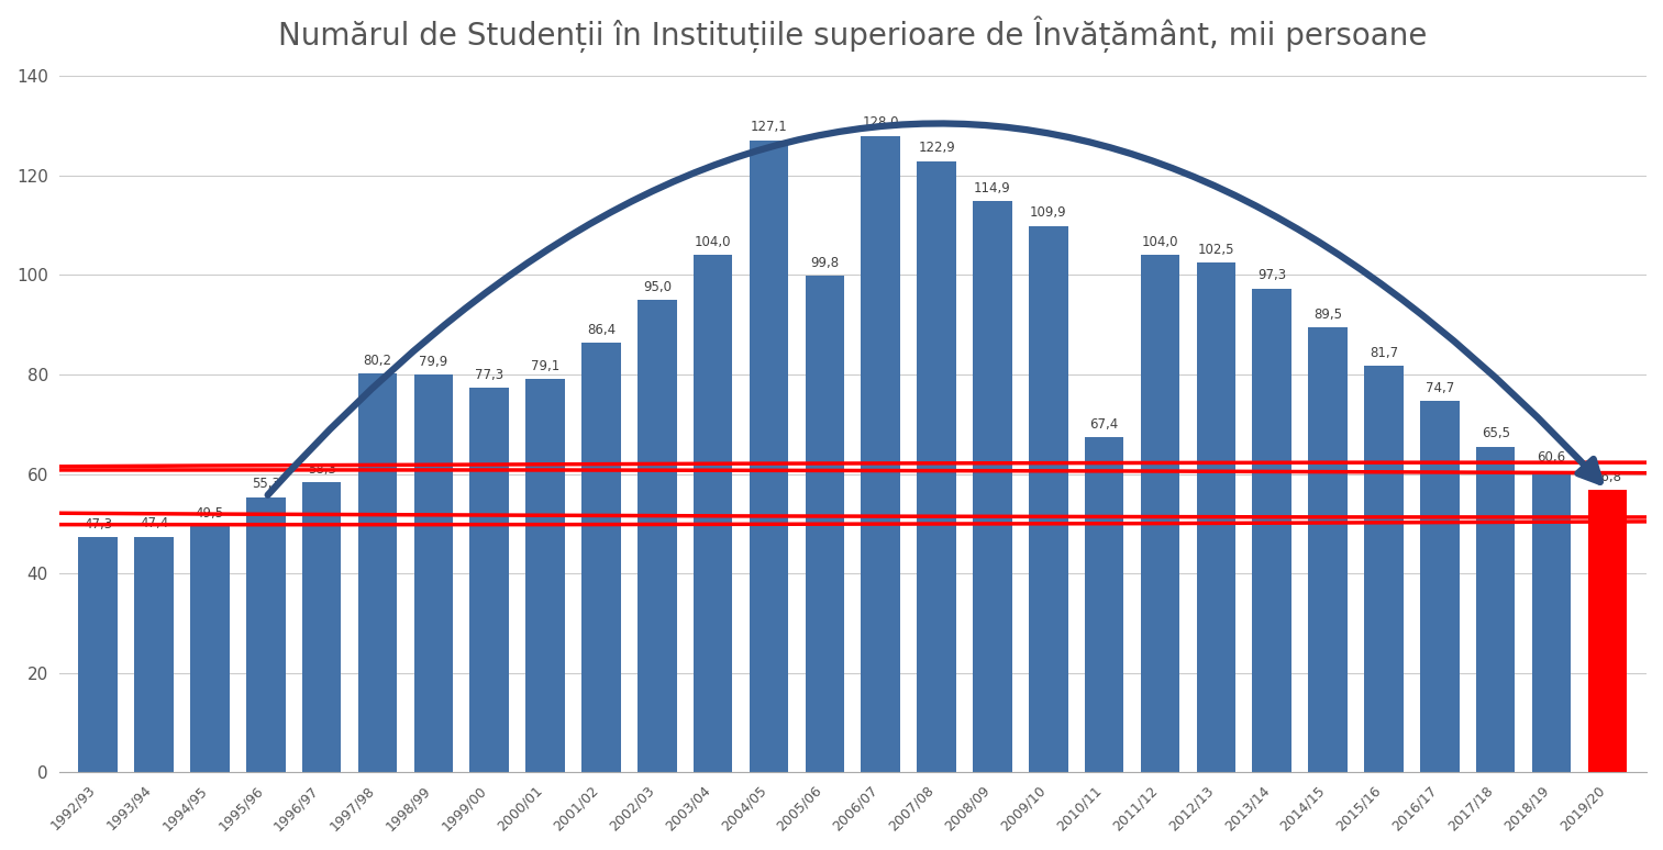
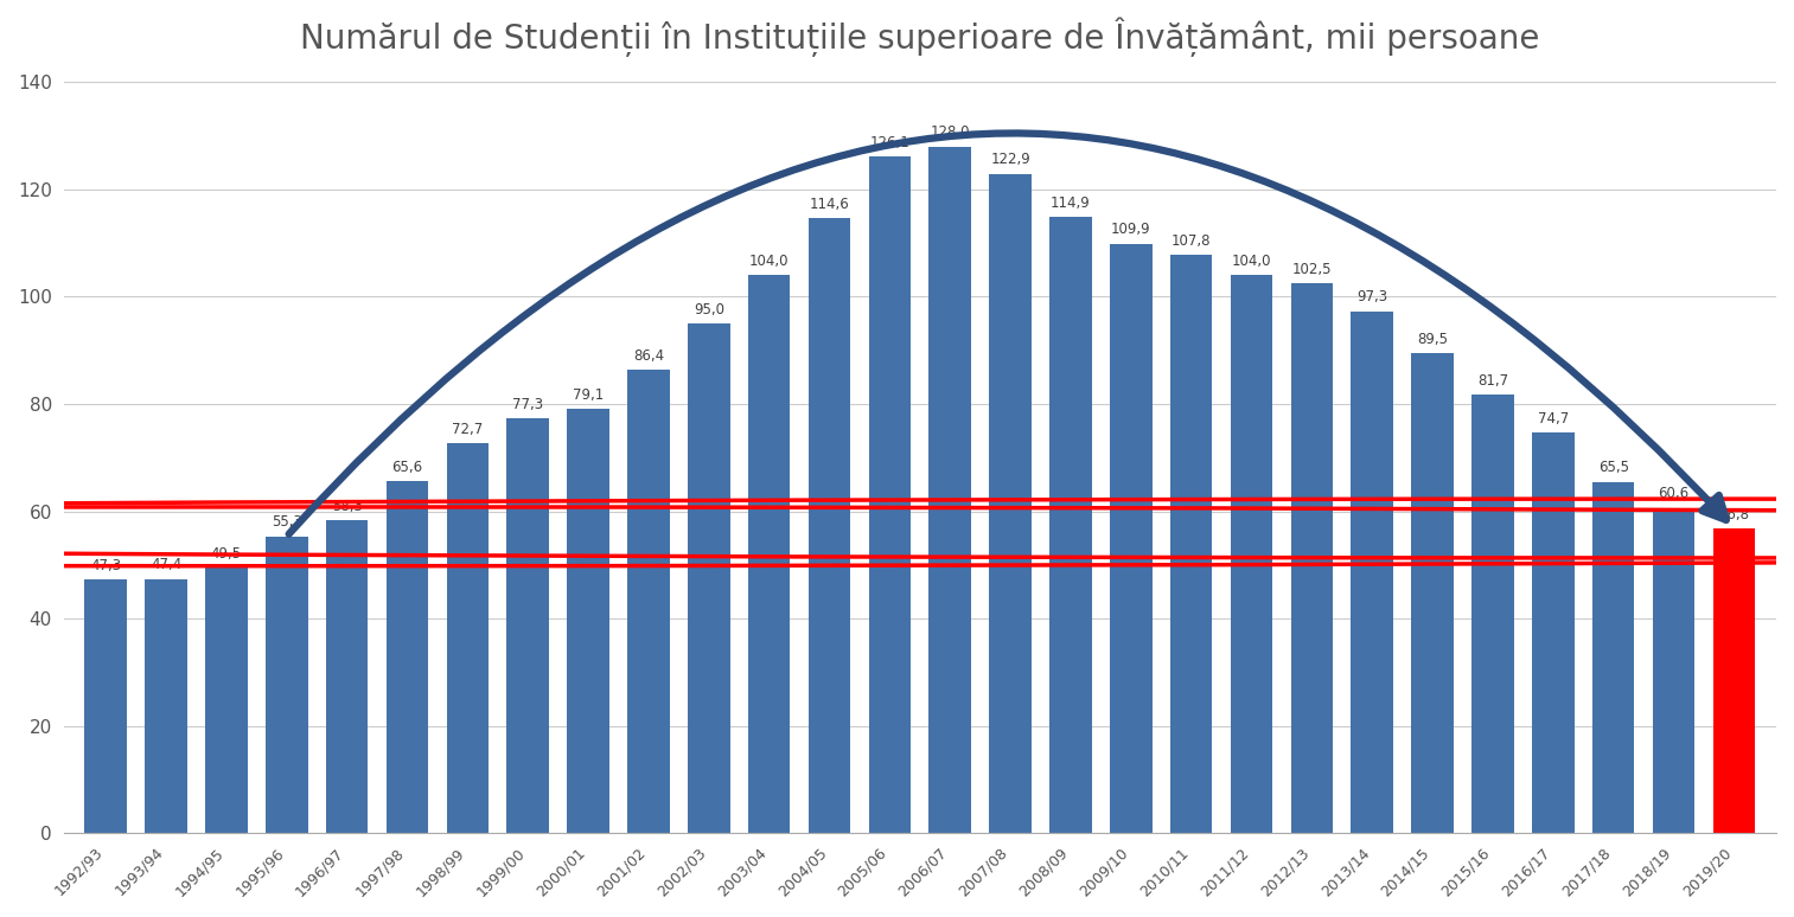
1997/98: 80,2 -> 65,6
1998/99: 79,9 -> 72,7
2004/05: 127,1 -> 114,6
2005/06: 99,8 -> 126,1
2010/11: 67,4 -> 107,8
